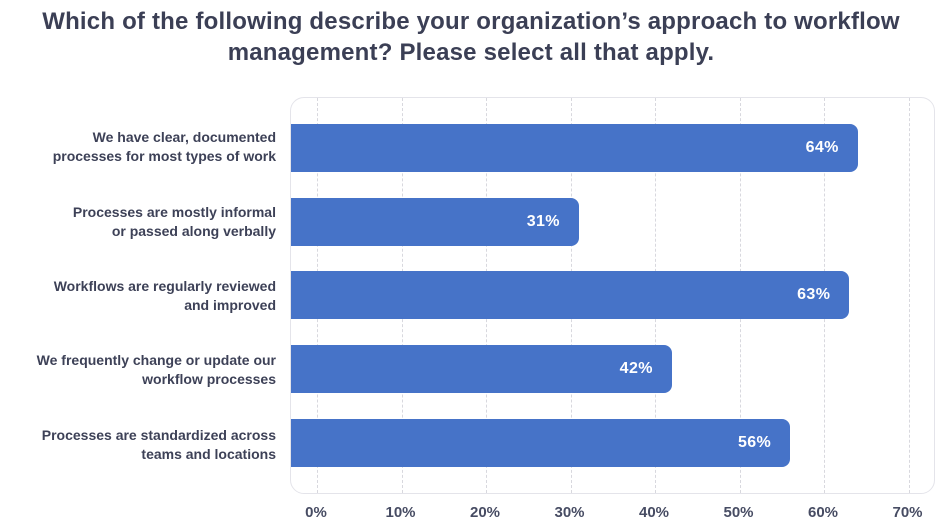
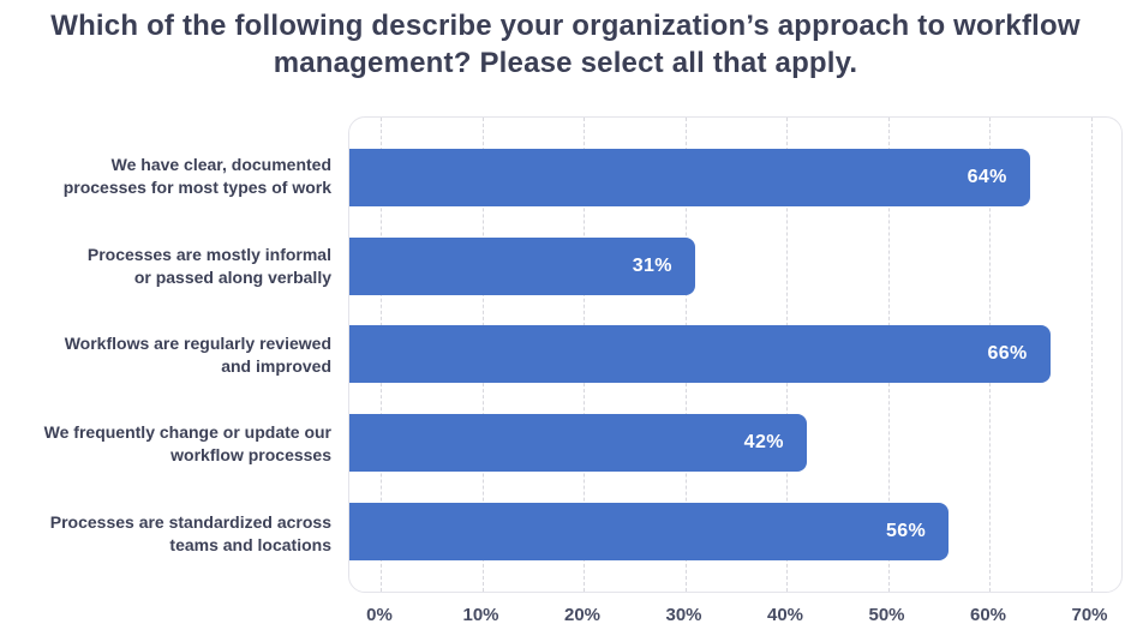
Workflows are regularly reviewed and improved: 63% -> 66%
